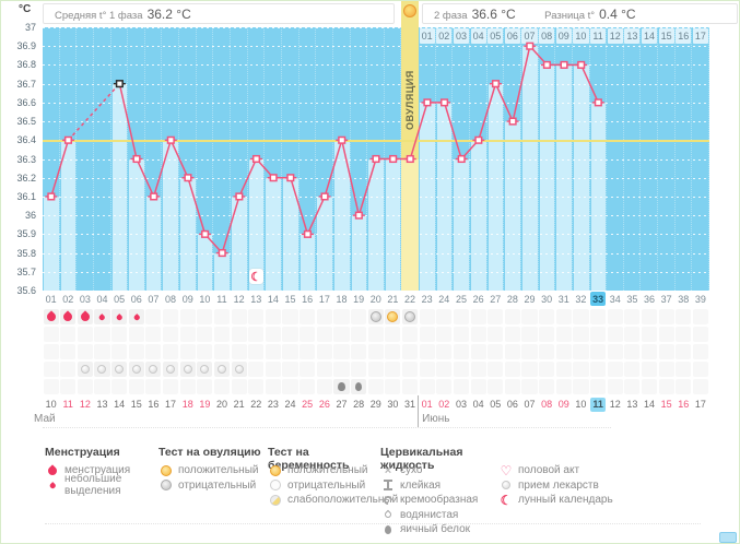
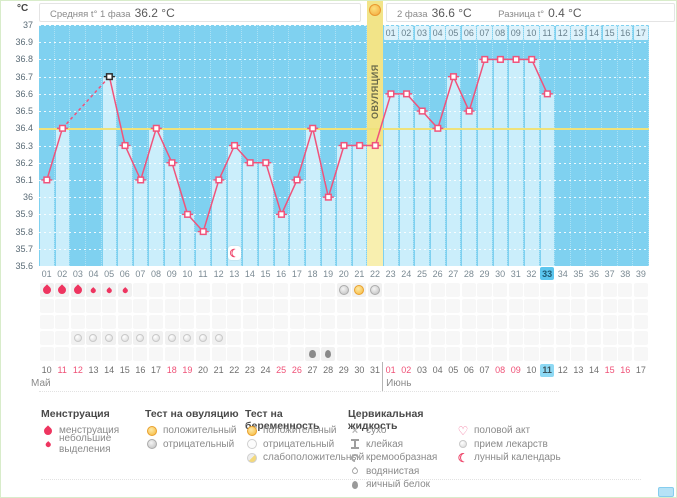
25: 36.3 -> 36.5
29: 36.9 -> 36.8
